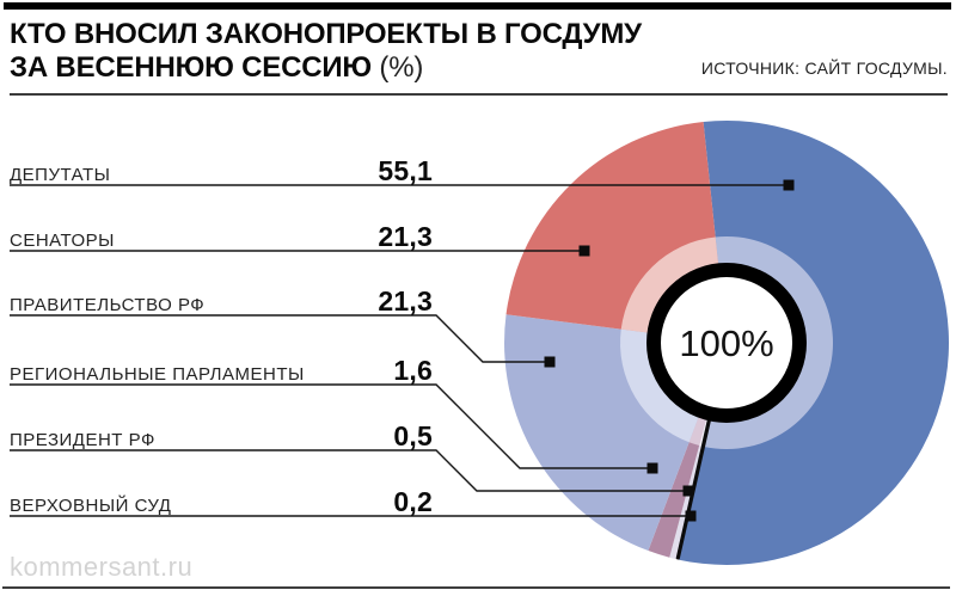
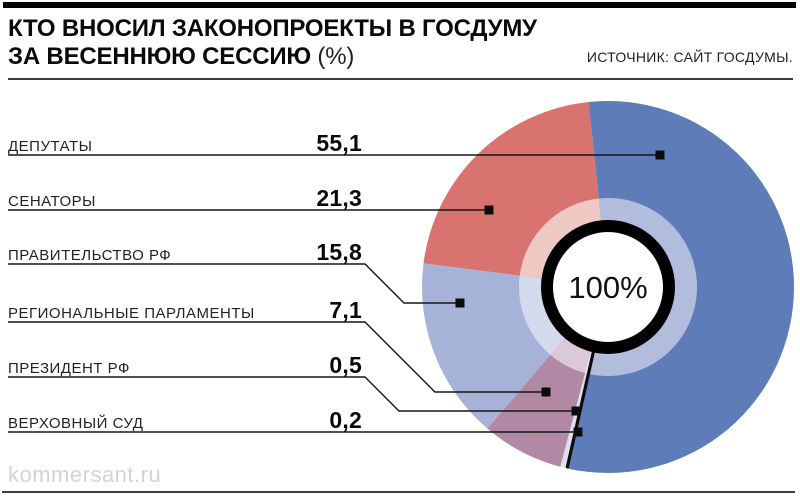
ПРАВИТЕЛЬСТВО РФ: 21,3 -> 15,8
РЕГИОНАЛЬНЫЕ ПАРЛАМЕНТЫ: 1,6 -> 7,1
